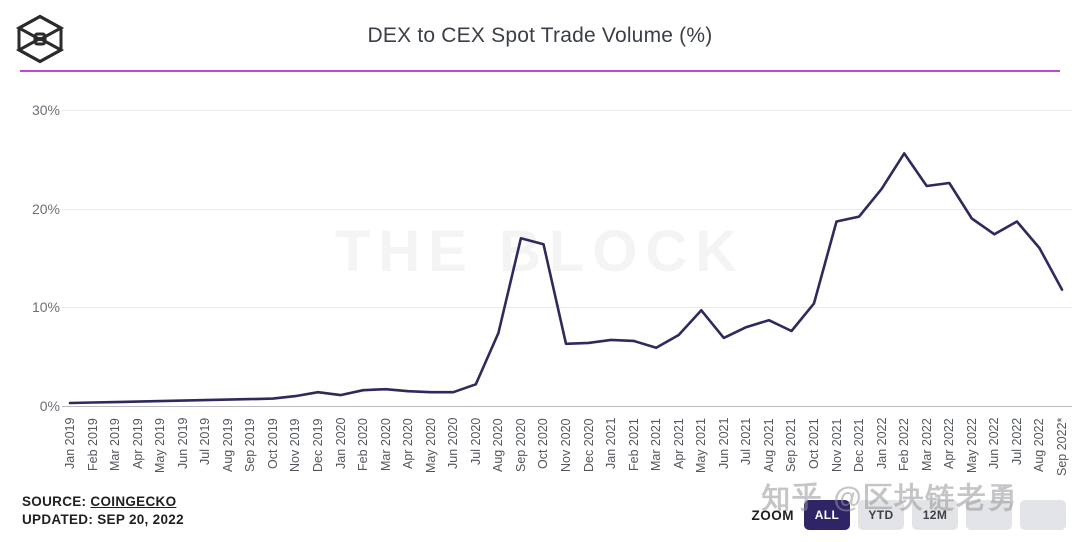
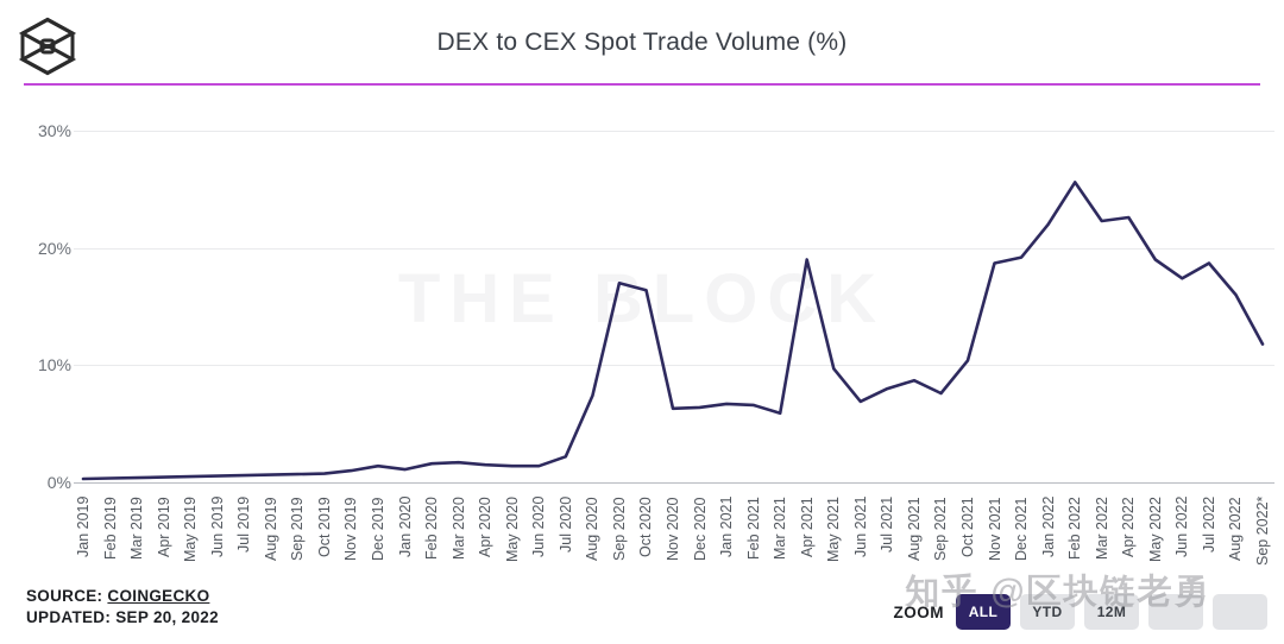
Apr 2021: 7% -> 19%
